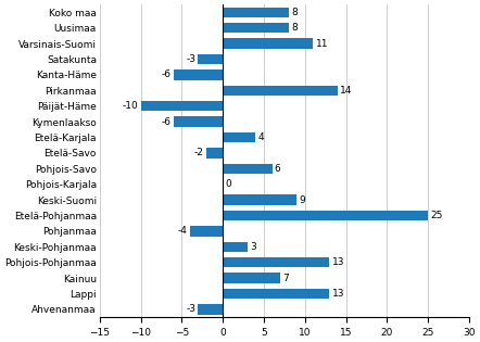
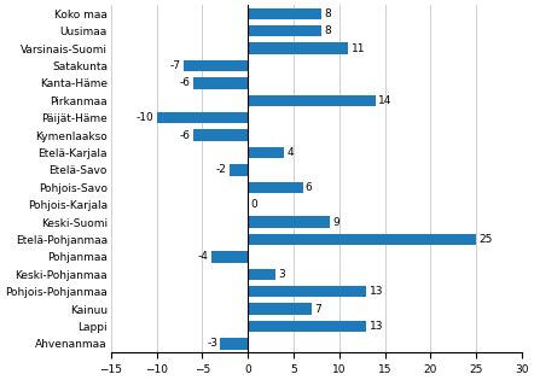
Satakunta: -3 -> -7
